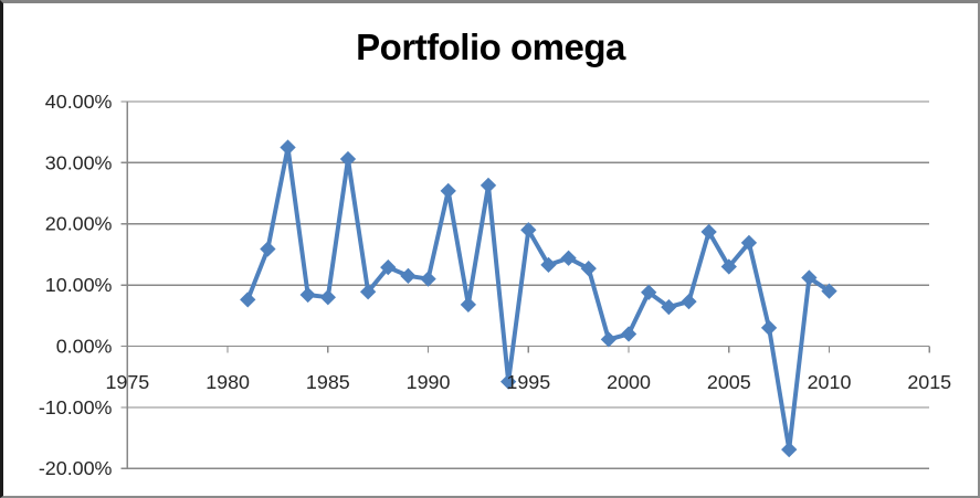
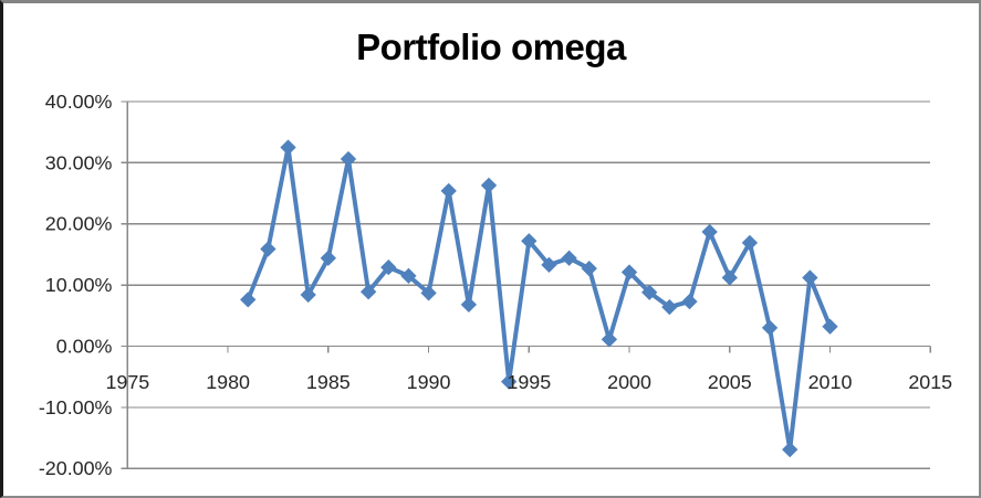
1985: 8% -> 14%
1990: 11% -> 9%
1995: 19% -> 17%
2000: 2% -> 12%
2005: 13% -> 11%
2010: 9% -> 3%
